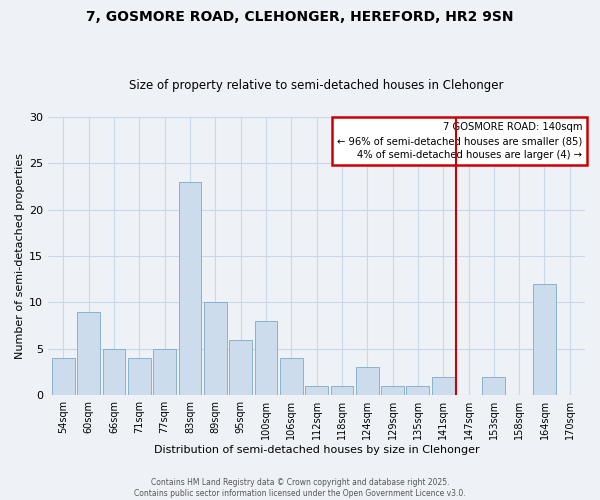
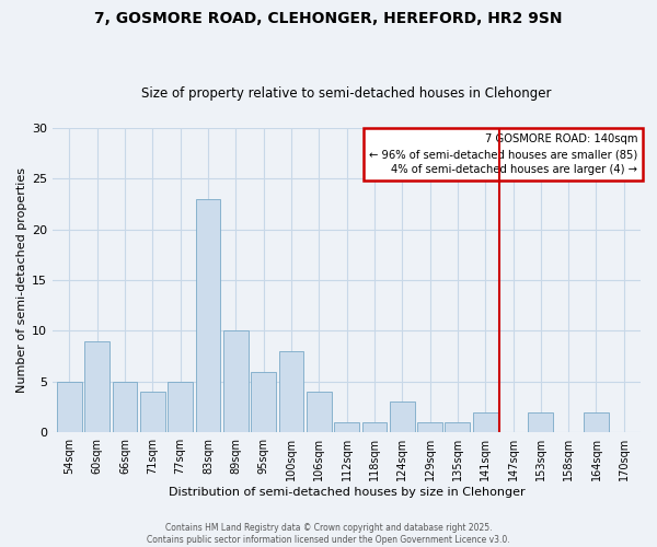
54sqm: 4 -> 5
164sqm: 12 -> 2
